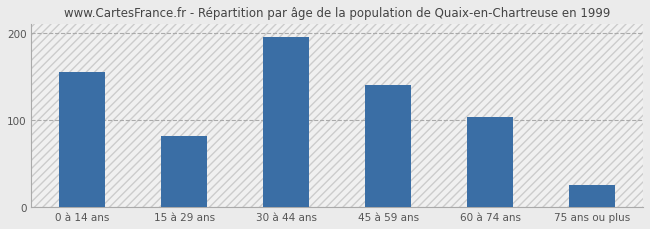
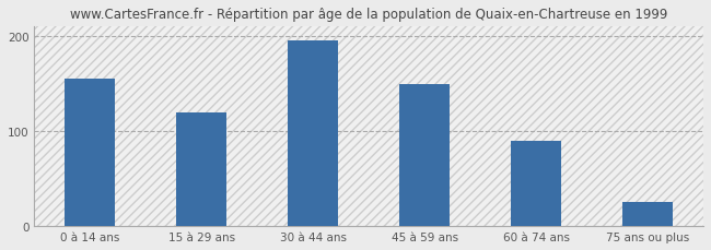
15 à 29 ans: 82 -> 120
45 à 59 ans: 140 -> 150
60 à 74 ans: 104 -> 90
